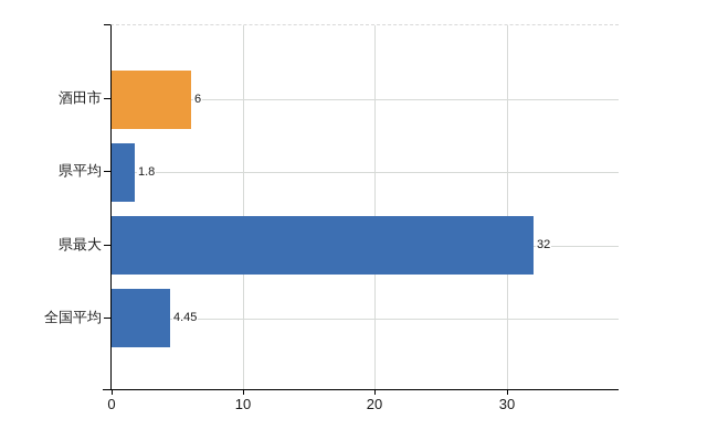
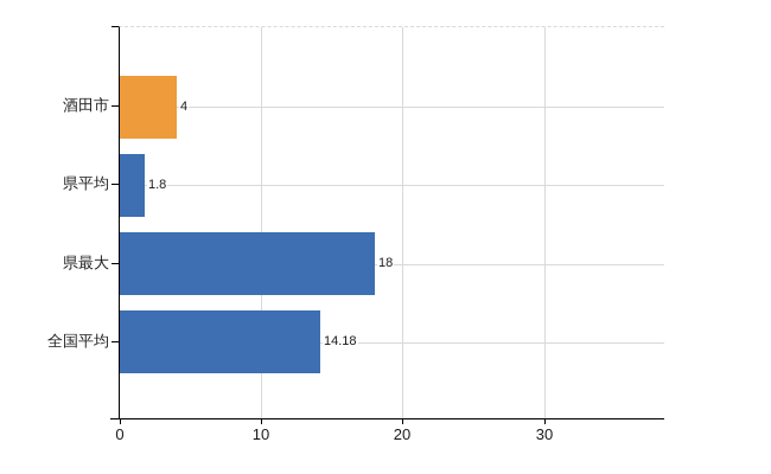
酒田市: 6 -> 4
県最大: 32 -> 18
全国平均: 4.45 -> 14.18
